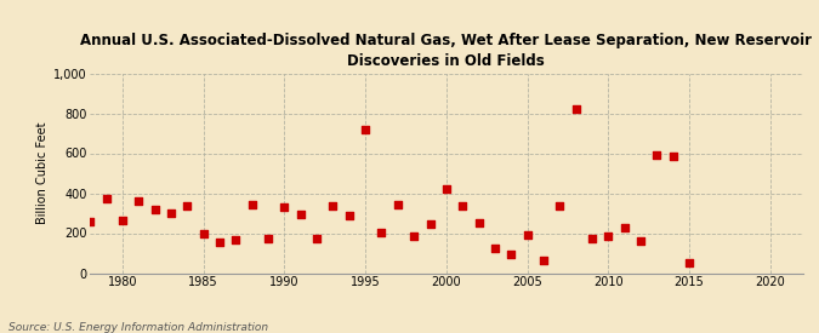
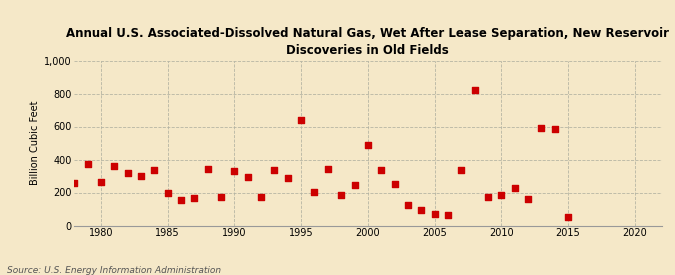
1995: 720 -> 640
2000: 420 -> 490
2005: 190 -> 70
